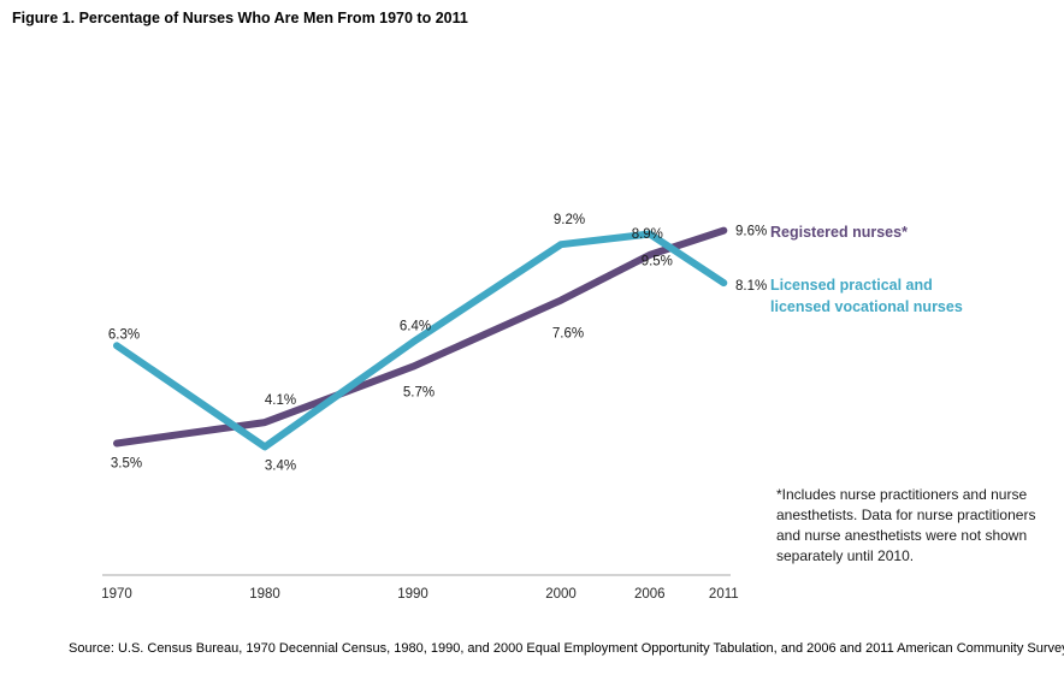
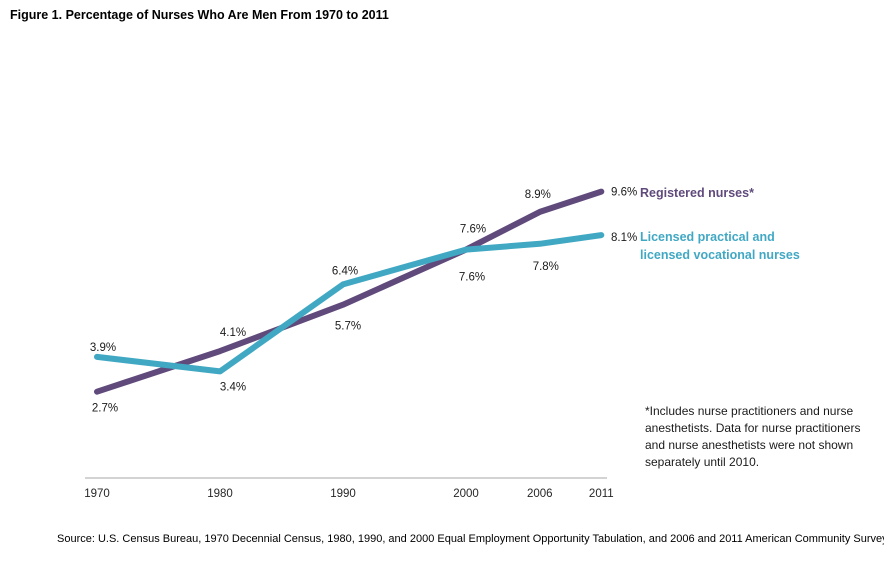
Registered nurses*/1970: 3.5% -> 2.7%
Licensed practical and licensed vocational nurses/1970: 6.3% -> 3.9%
Licensed practical and licensed vocational nurses/2000: 9.2% -> 7.6%
Licensed practical and licensed vocational nurses/2006: 9.5% -> 7.8%
